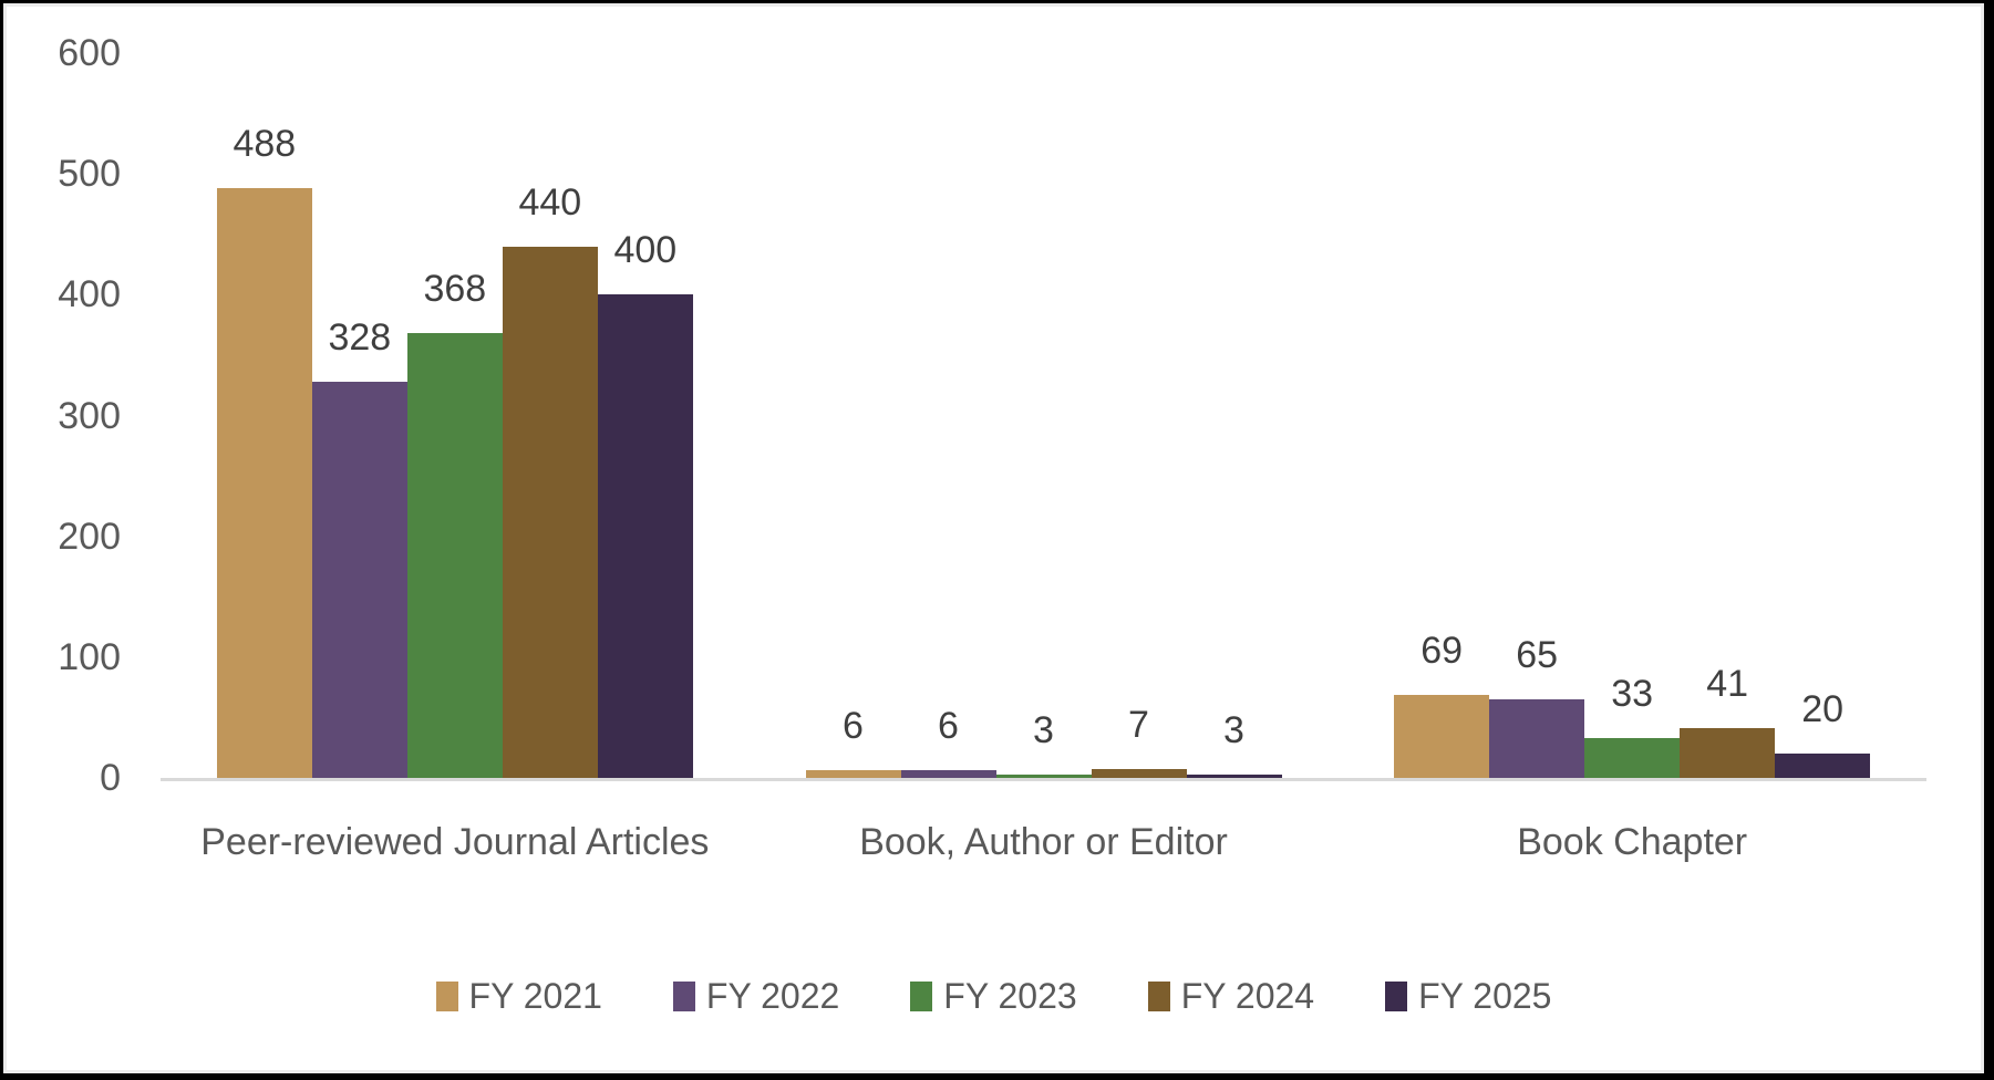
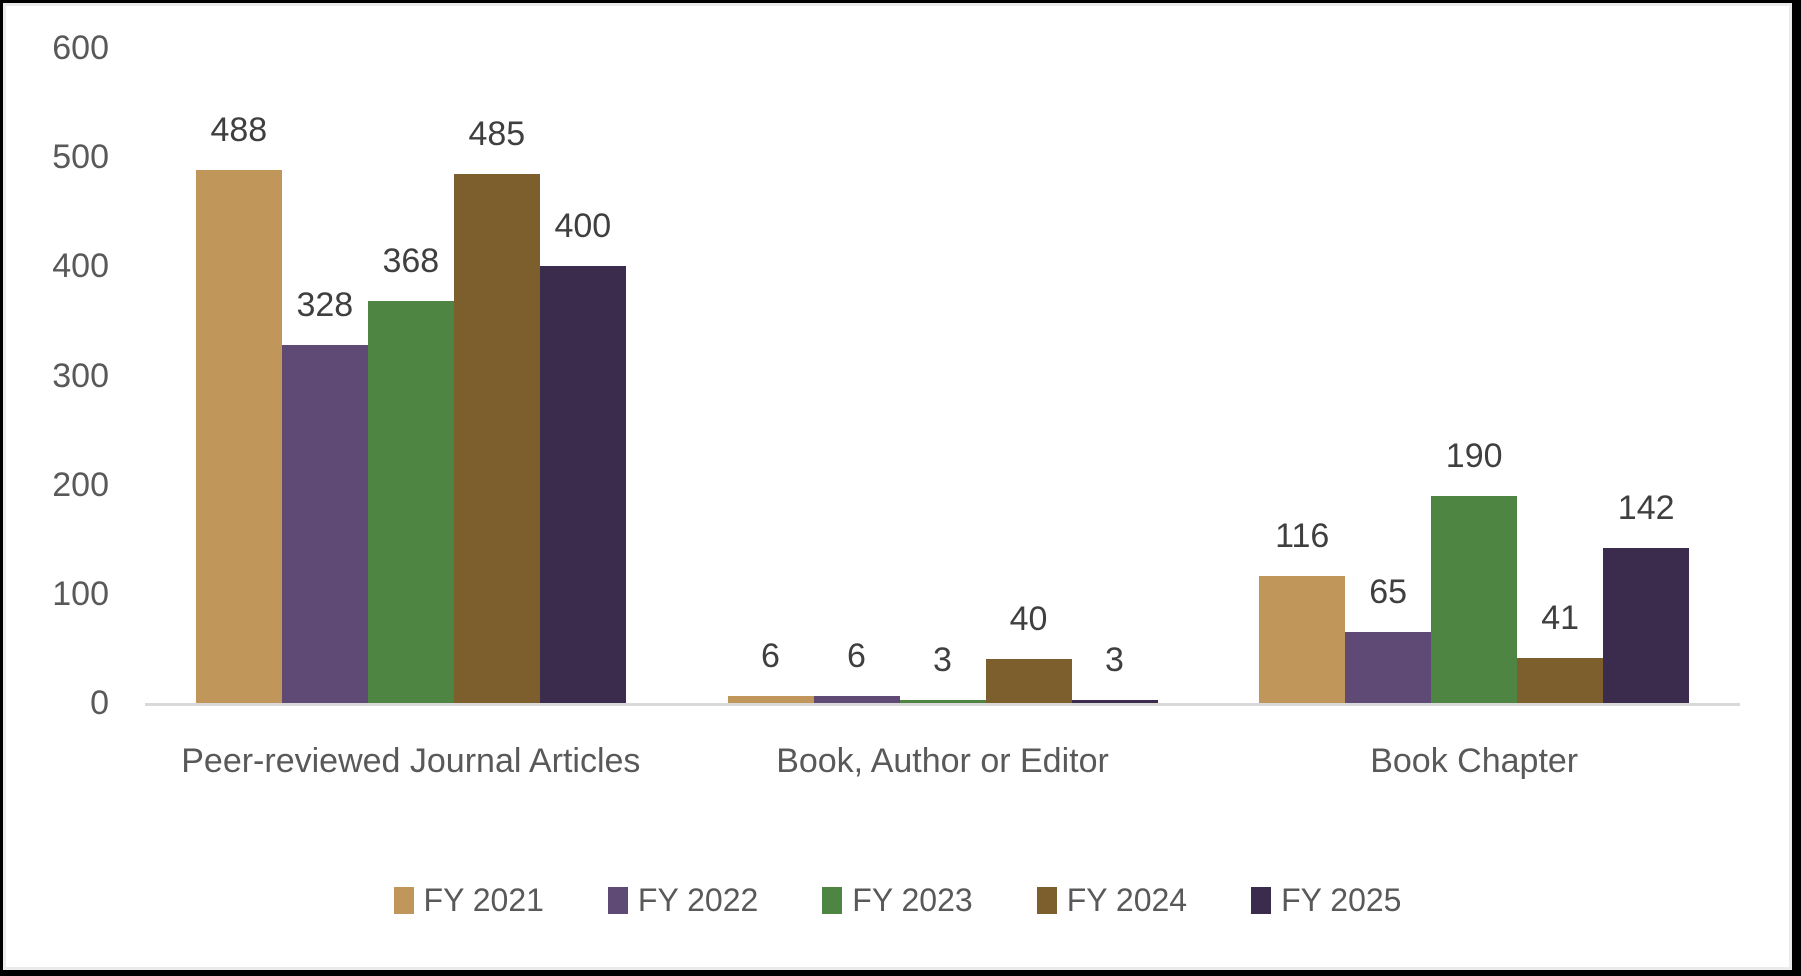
FY 2024/Peer-reviewed Journal Articles: 440 -> 485
FY 2024/Book, Author or Editor: 7 -> 40
FY 2021/Book Chapter: 69 -> 116
FY 2023/Book Chapter: 33 -> 190
FY 2025/Book Chapter: 20 -> 142
